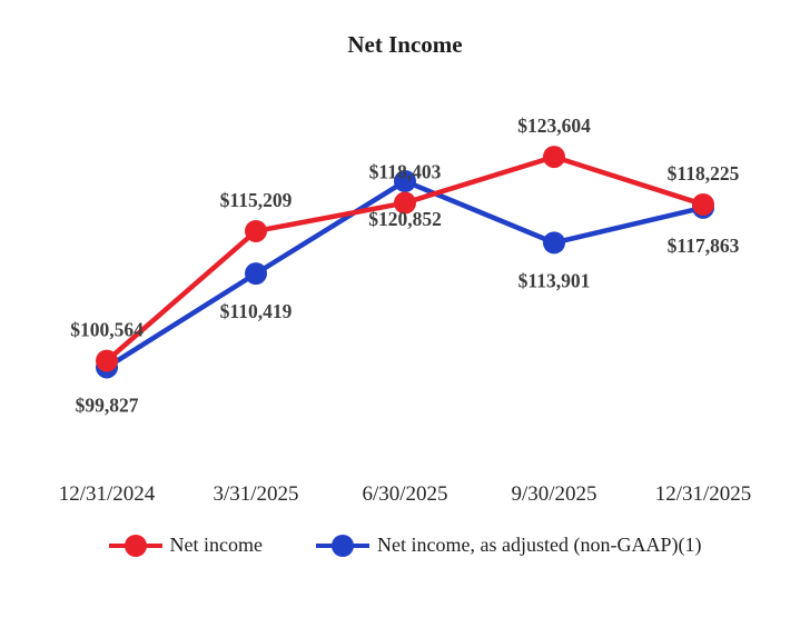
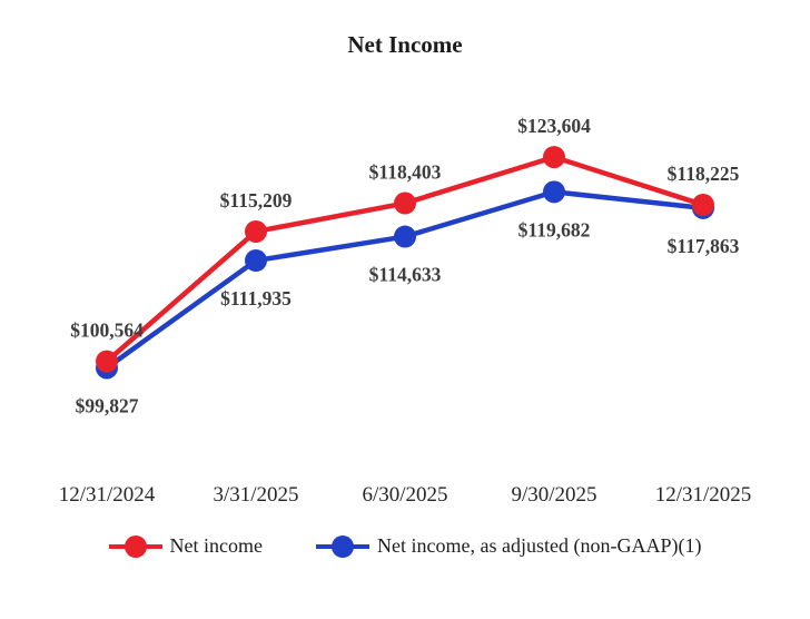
Net income, as adjusted (non-GAAP)(1)/3/31/2025: $110,419 -> $111,935
Net income, as adjusted (non-GAAP)(1)/6/30/2025: $120,852 -> $114,633
Net income, as adjusted (non-GAAP)(1)/9/30/2025: $113,901 -> $119,682
